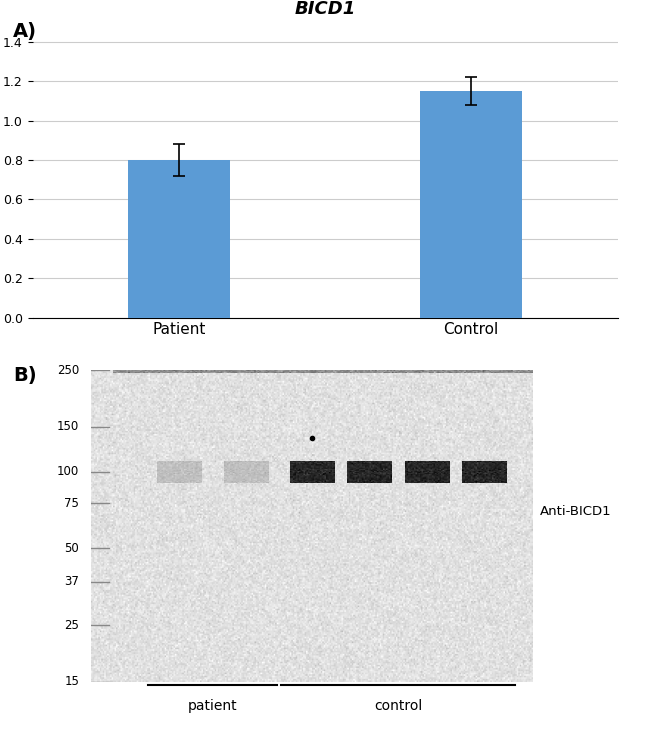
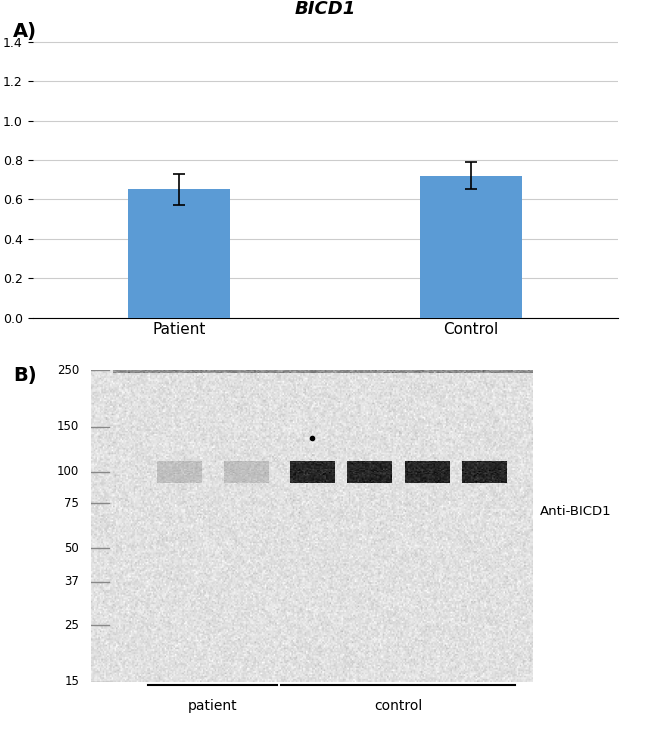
Patient: 0.80 -> 0.65
Control: 1.15 -> 0.72
